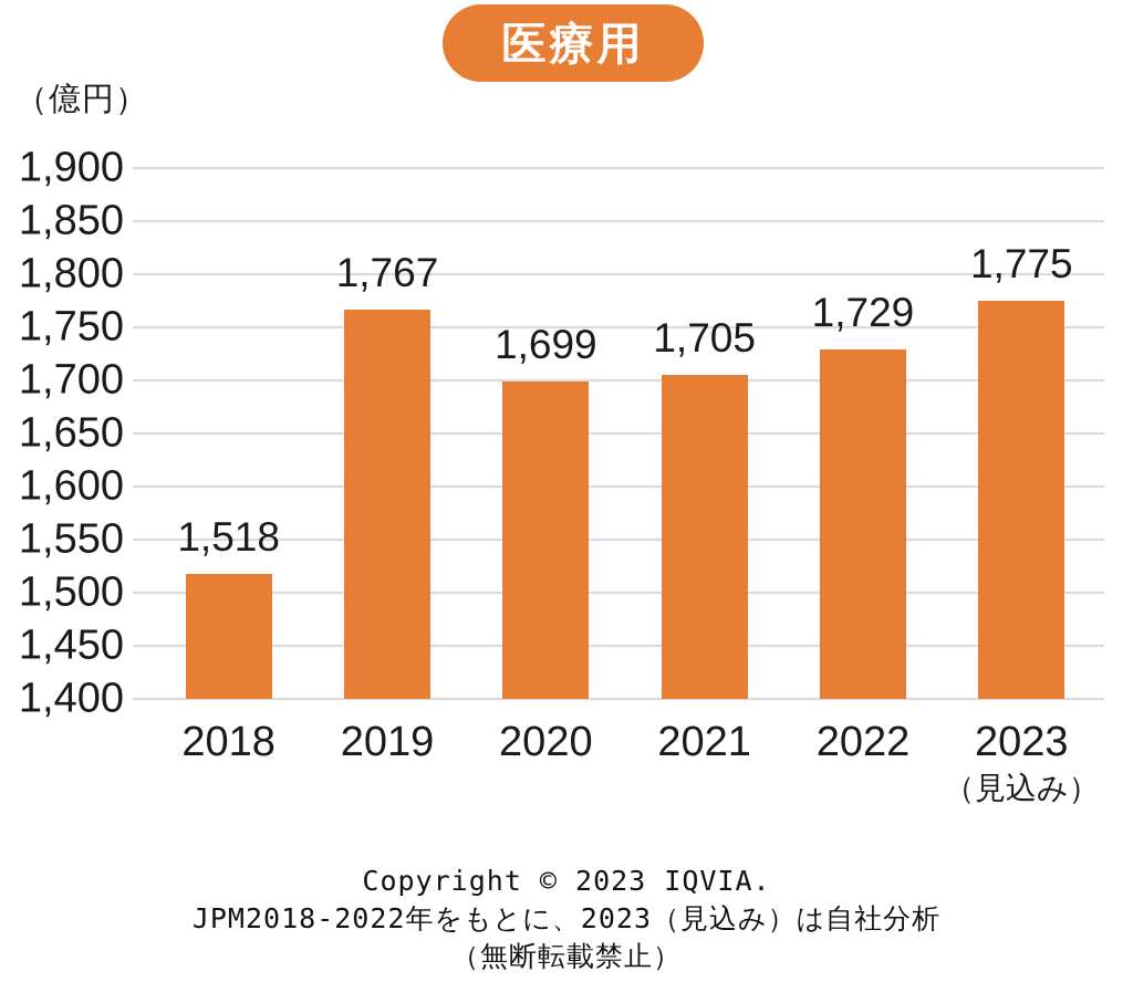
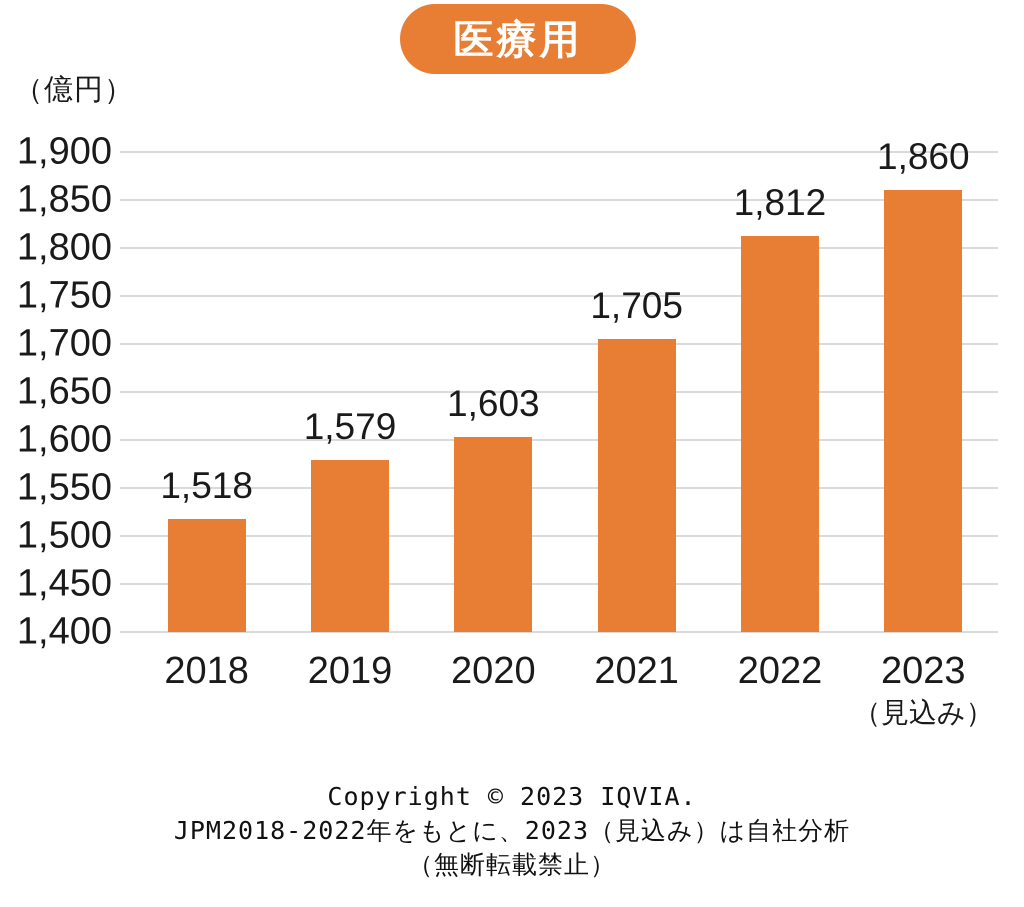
2019: 1,767 -> 1,579
2020: 1,699 -> 1,603
2022: 1,729 -> 1,812
2023: 1,775 -> 1,860
